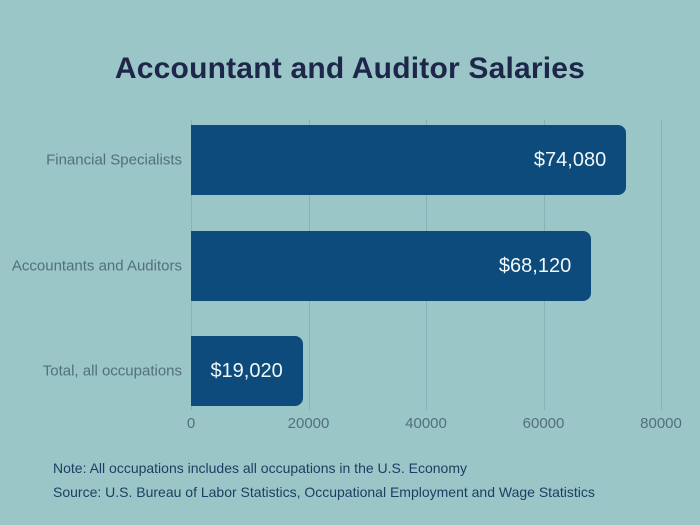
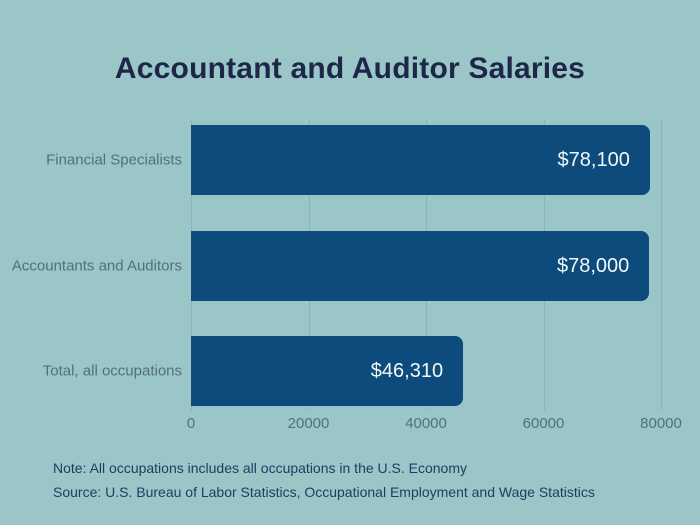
Financial Specialists: $74,080 -> $78,100
Accountants and Auditors: $68,120 -> $78,000
Total, all occupations: $19,020 -> $46,310
